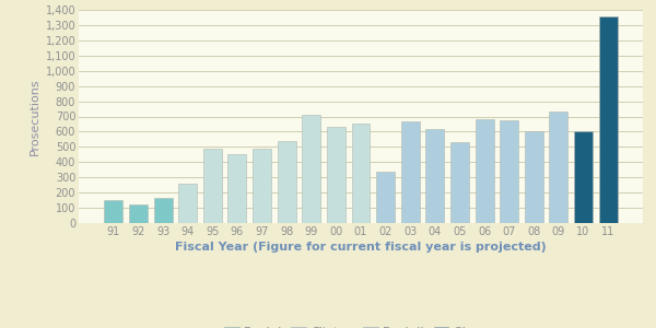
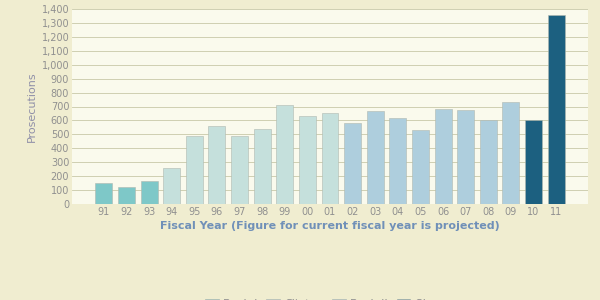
96: 450 -> 560
02: 340 -> 580
